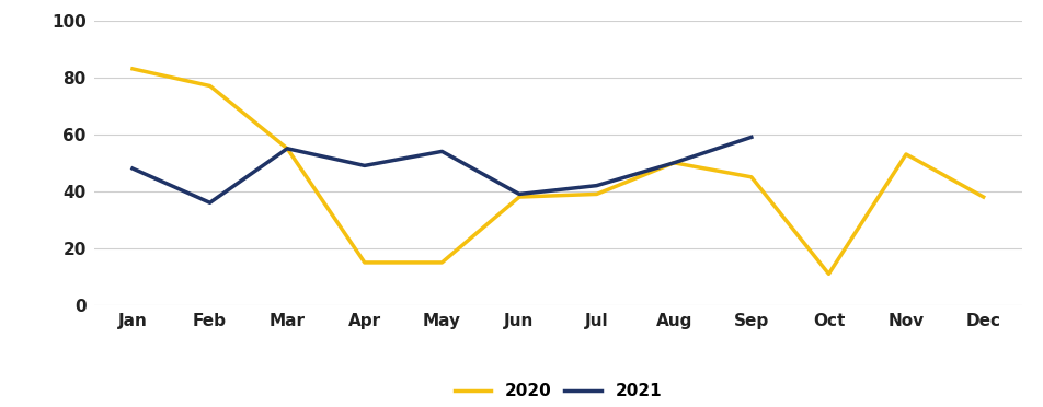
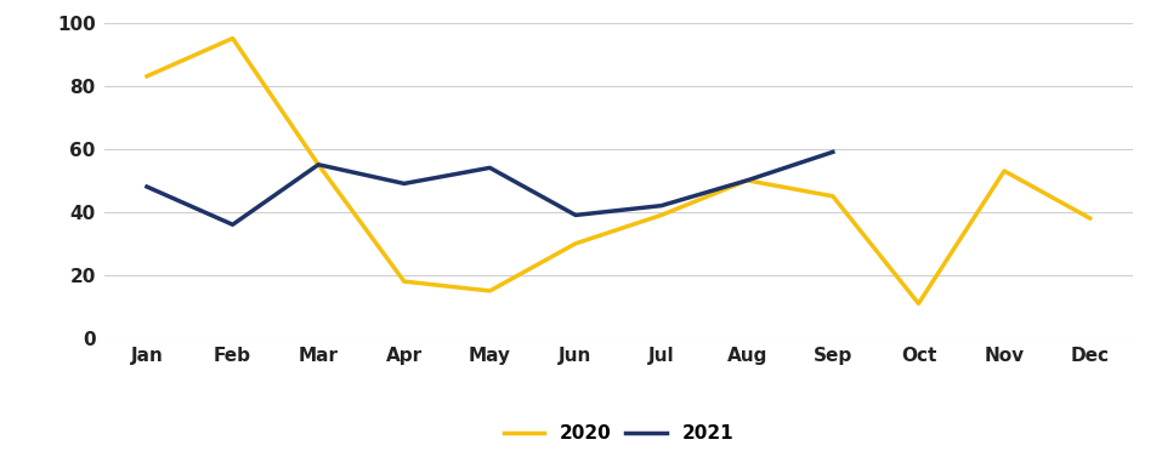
2020/Feb: 77 -> 95
2020/Apr: 15 -> 18
2020/Jun: 38 -> 30
